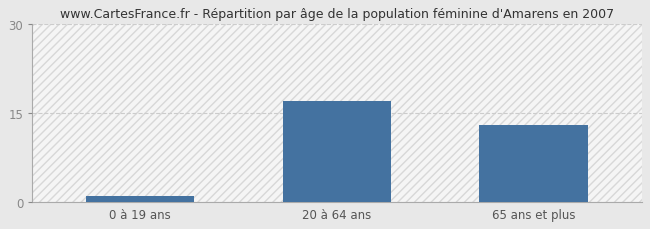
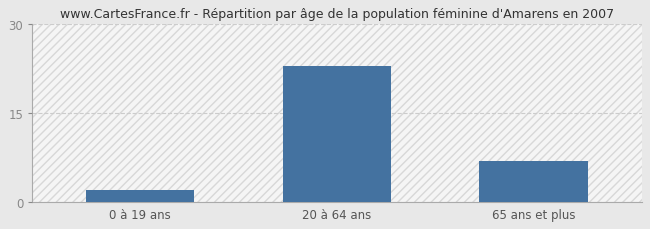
0 à 19 ans: 1 -> 2
20 à 64 ans: 17 -> 23
65 ans et plus: 13 -> 7
